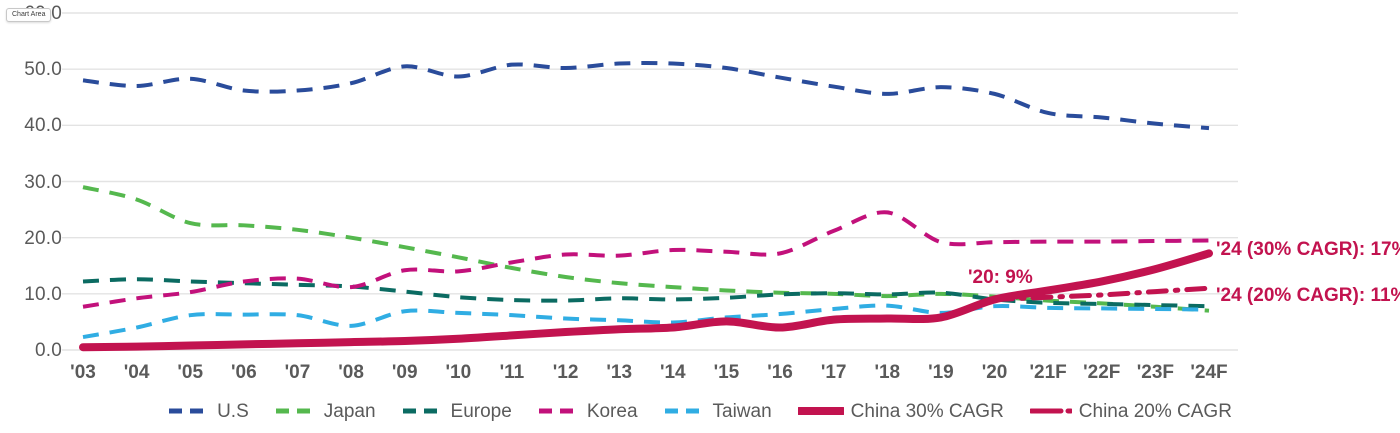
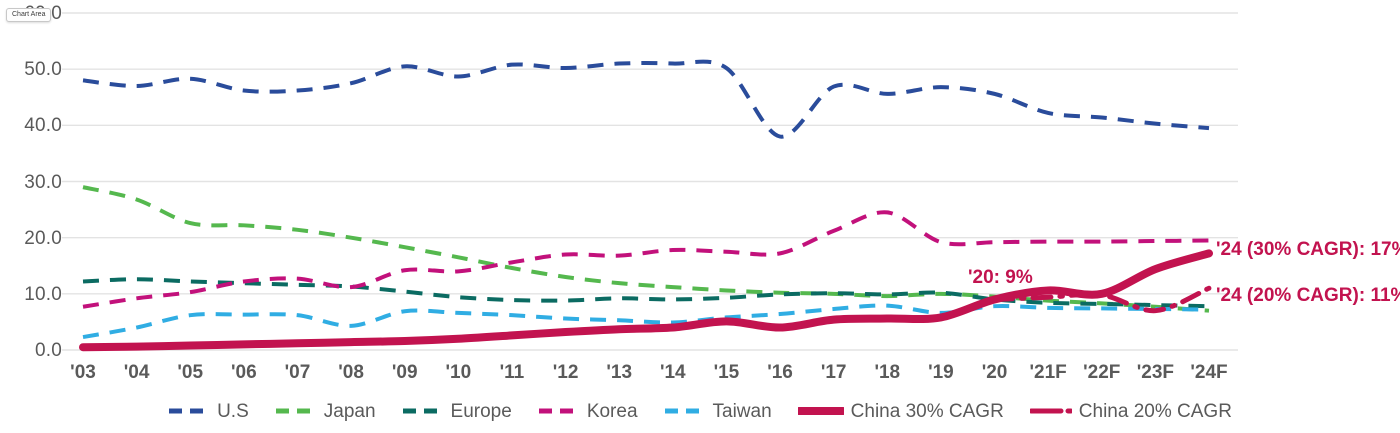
U.S/'16: 48 -> 38
China 30% CAGR/'22F: 12 -> 10
China 20% CAGR/'23F: 10 -> 7
